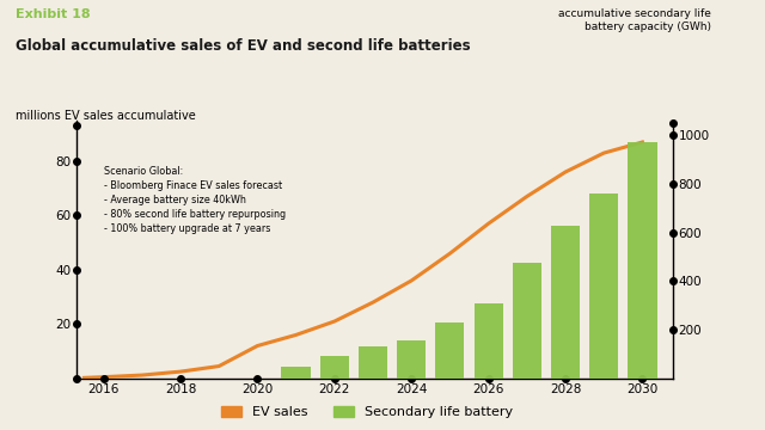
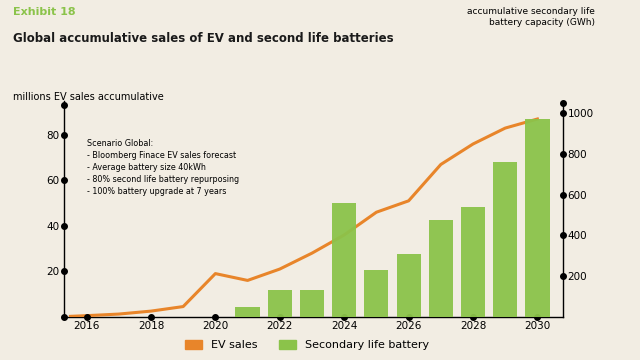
EV sales/2020: 12.0 -> 19.0
Secondary life battery/2022: 90 -> 130
Secondary life battery/2024: 155 -> 560
EV sales/2026: 57.0 -> 51.0
Secondary life battery/2028: 625 -> 540
